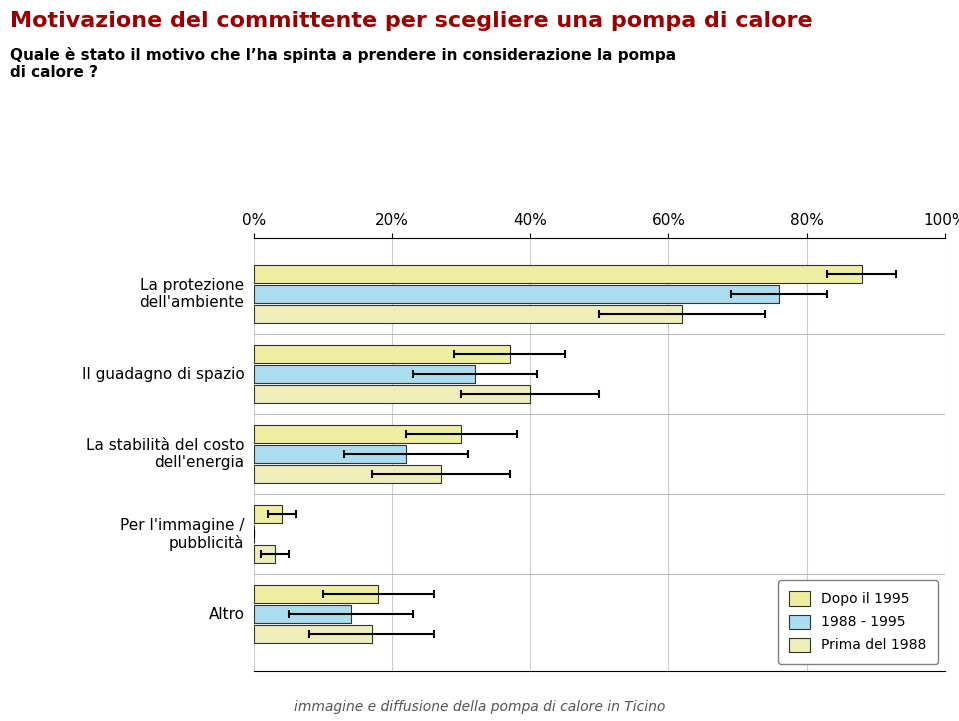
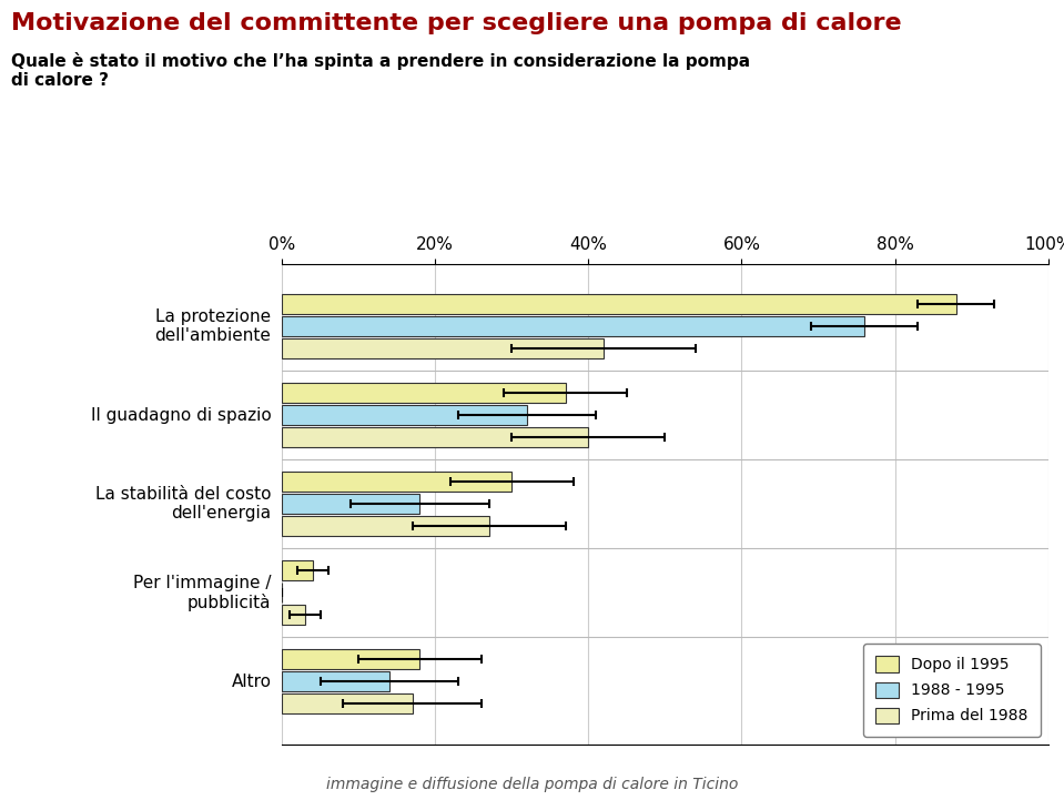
Prima del 1988/La protezione dell'ambiente: 62% -> 42%
1988 - 1995/La stabilità del costo dell'energia: 22% -> 18%
